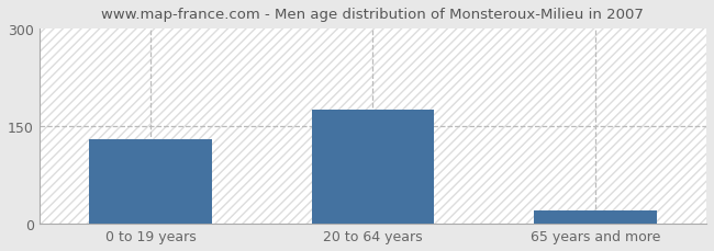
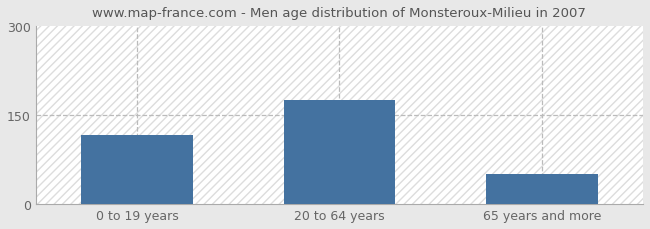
0 to 19 years: 130 -> 116
65 years and more: 20 -> 50
